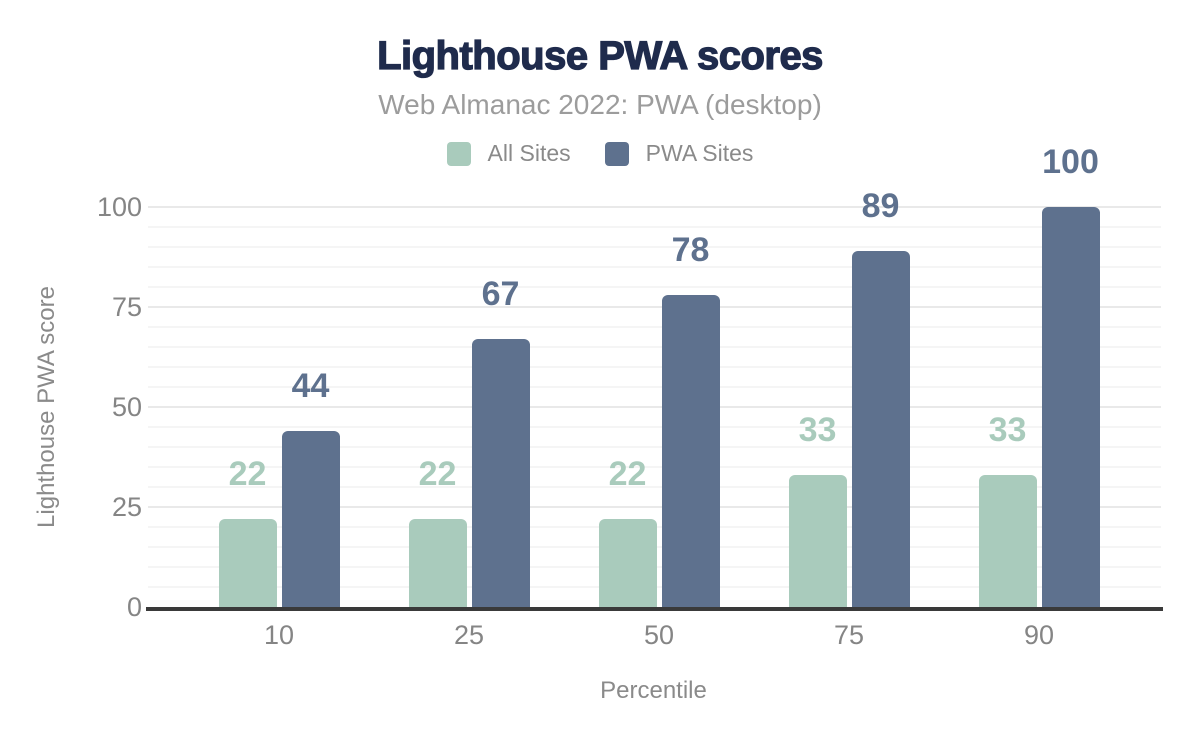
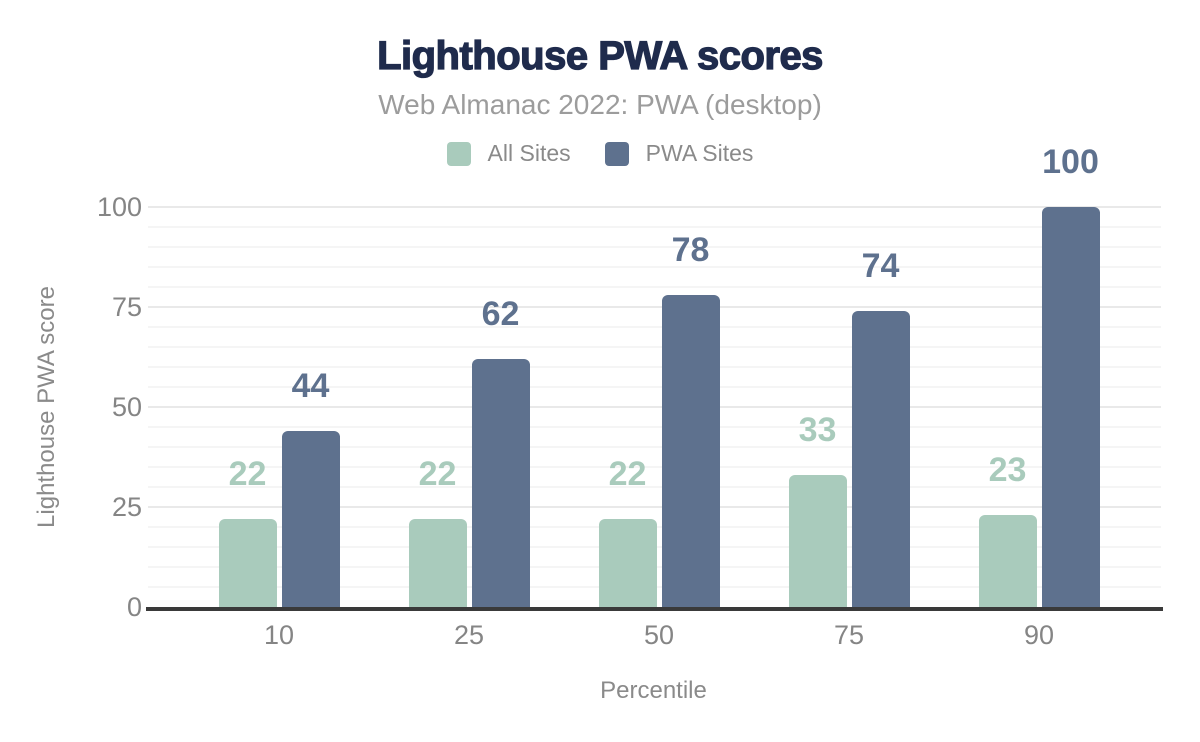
PWA Sites/25: 67 -> 62
PWA Sites/75: 89 -> 74
All Sites/90: 33 -> 23
